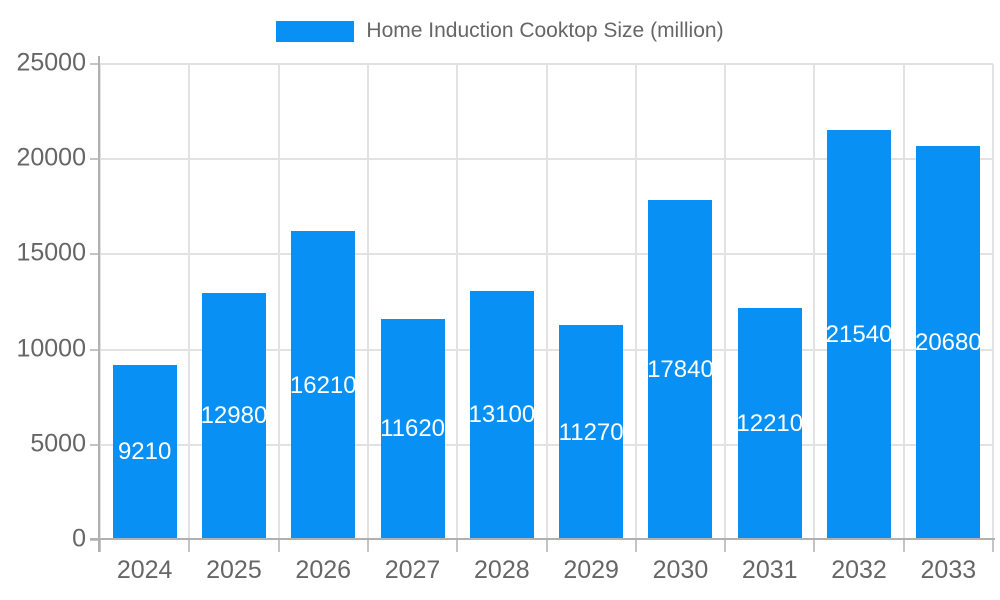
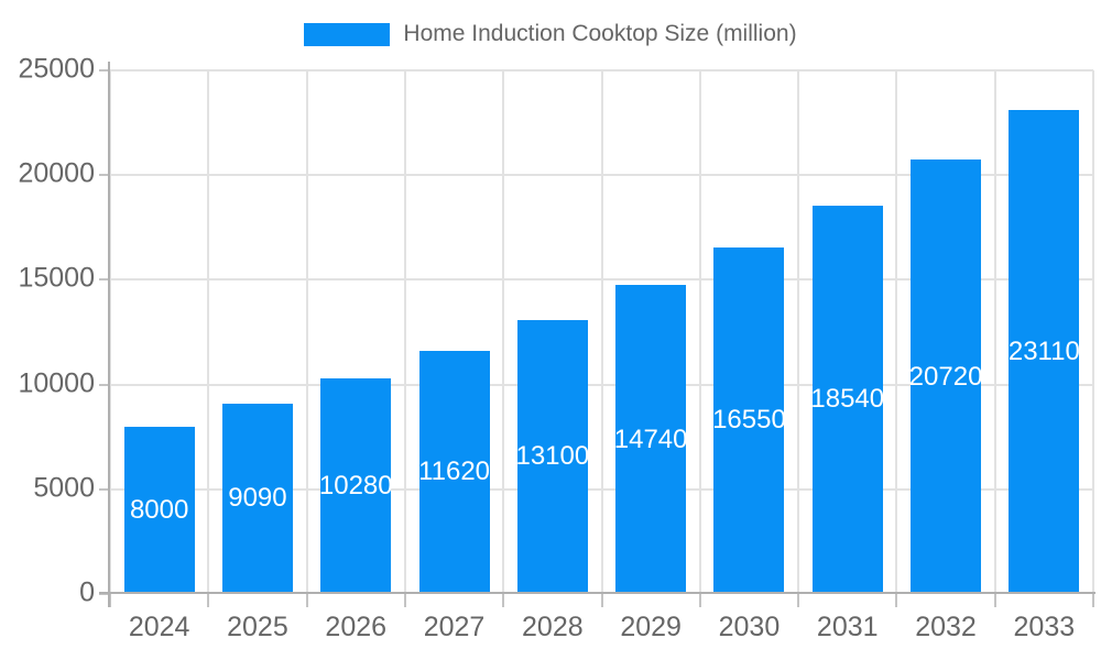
2024: 9210 -> 8000
2025: 12980 -> 9090
2026: 16210 -> 10280
2029: 11270 -> 14740
2030: 17840 -> 16550
2031: 12210 -> 18540
2032: 21540 -> 20720
2033: 20680 -> 23110
